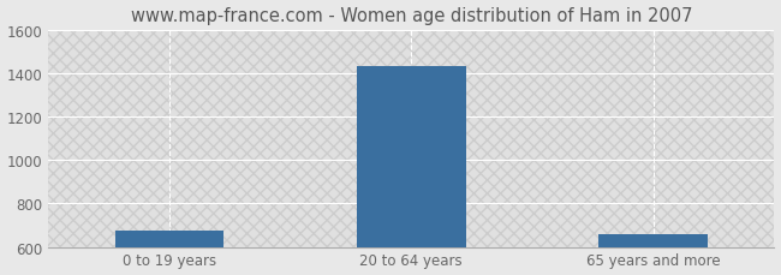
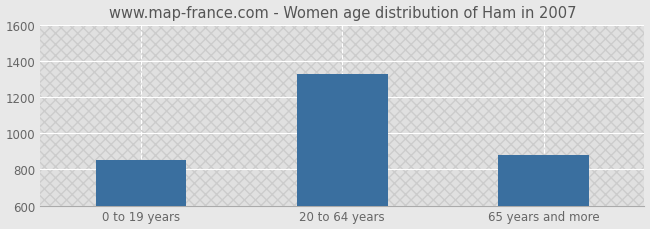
0 to 19 years: 680 -> 850
20 to 64 years: 1440 -> 1330
65 years and more: 660 -> 880
